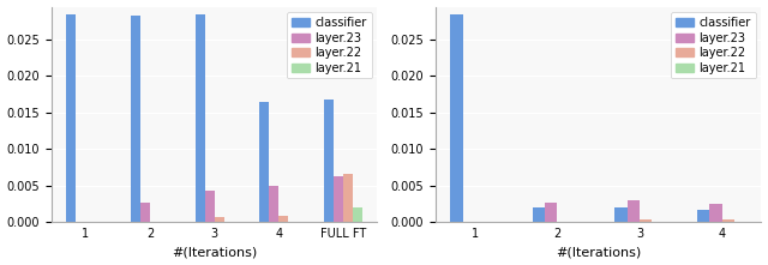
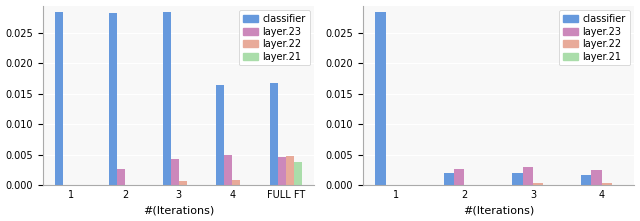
layer.23/FULL FT: 0.0062 -> 0.0046
layer.22/FULL FT: 0.0066 -> 0.0048
layer.21/FULL FT: 0.0020 -> 0.0038
